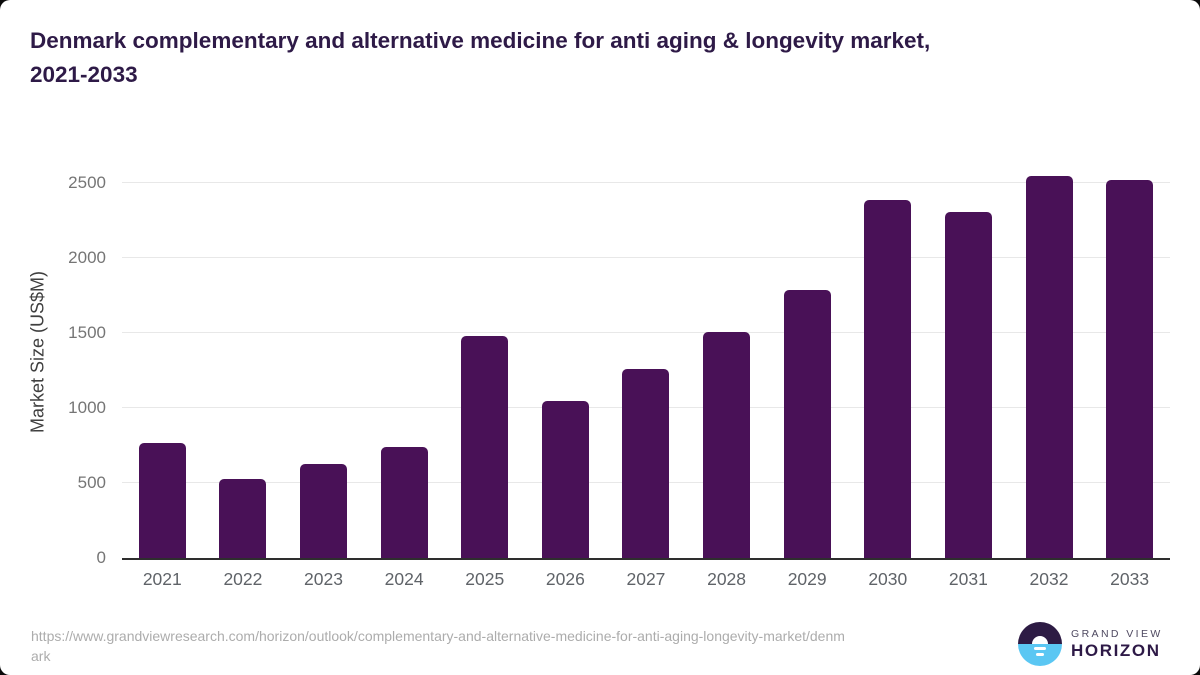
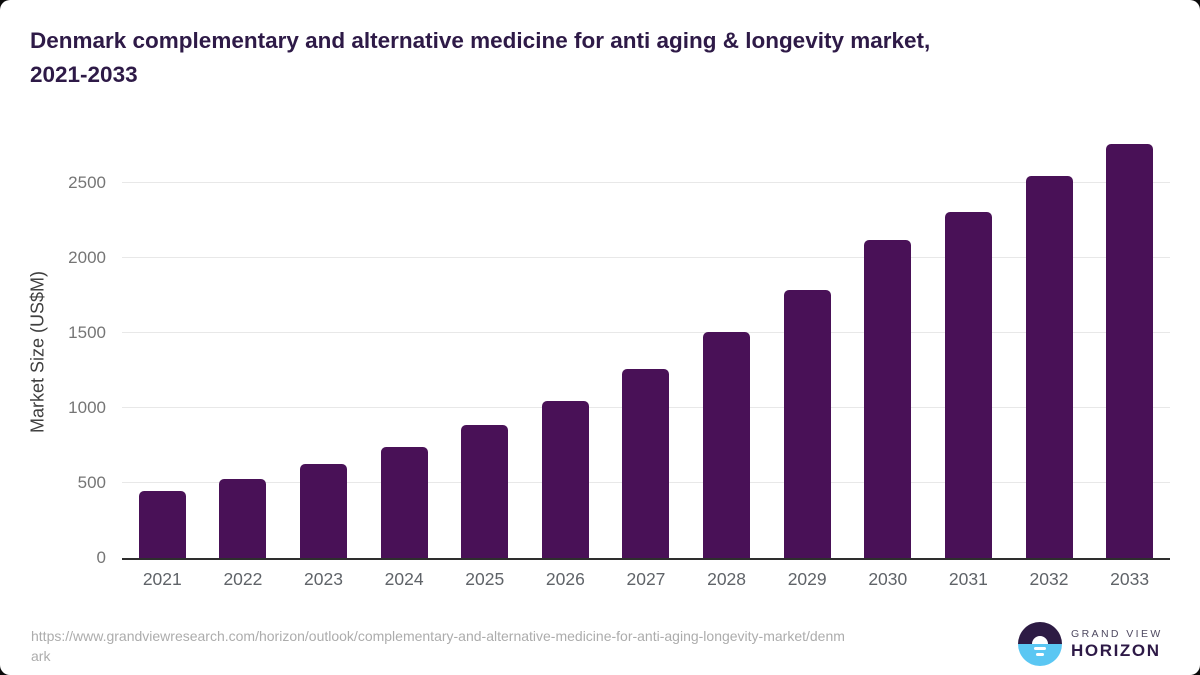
2021: 770 -> 450
2025: 1480 -> 880
2030: 2390 -> 2120
2033: 2520 -> 2760
